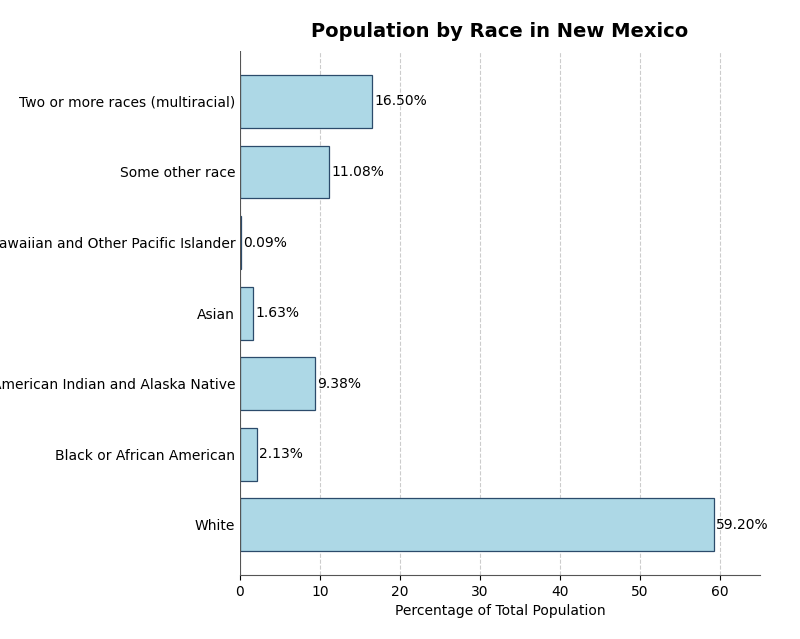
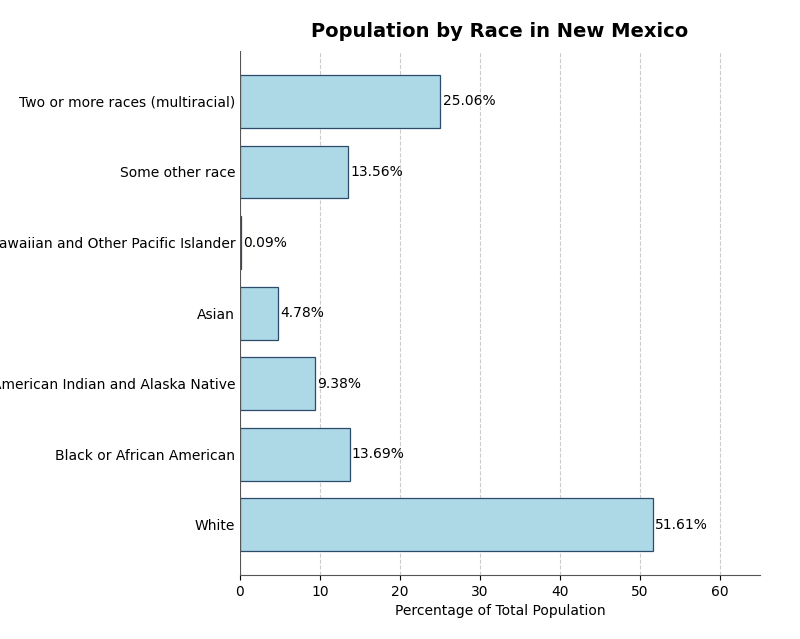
Two or more races (multiracial): 16.50% -> 25.06%
Some other race: 11.08% -> 13.56%
Asian: 1.63% -> 4.78%
Black or African American: 2.13% -> 13.69%
White: 59.20% -> 51.61%
